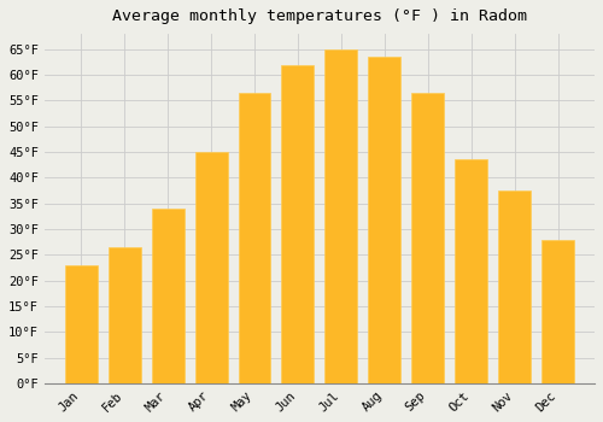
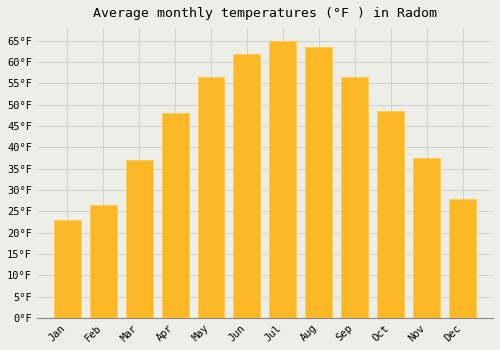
Mar: 34.0°F -> 37.0°F
Apr: 45.0°F -> 48.0°F
Oct: 43.5°F -> 48.5°F
